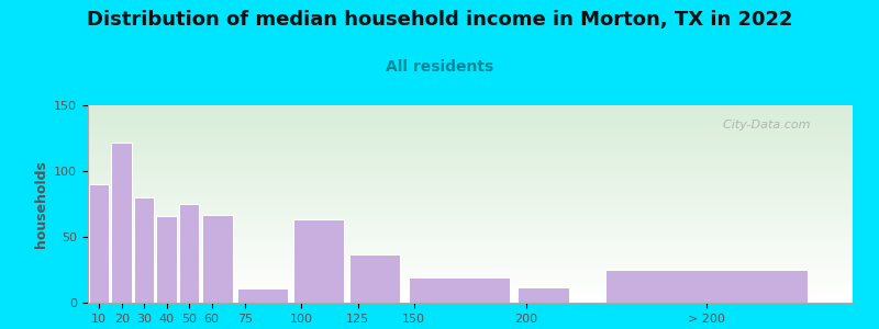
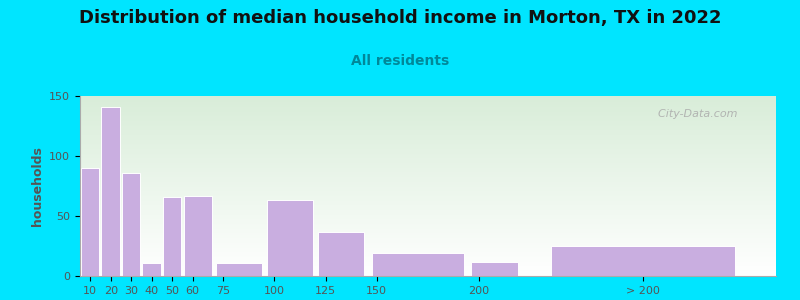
20: 122 -> 141
30: 80 -> 86
40: 66 -> 11
50: 75 -> 66
